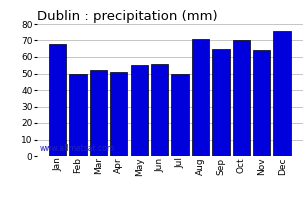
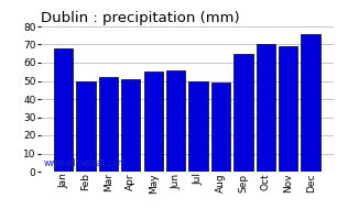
Aug: 71 -> 49
Nov: 64 -> 69
